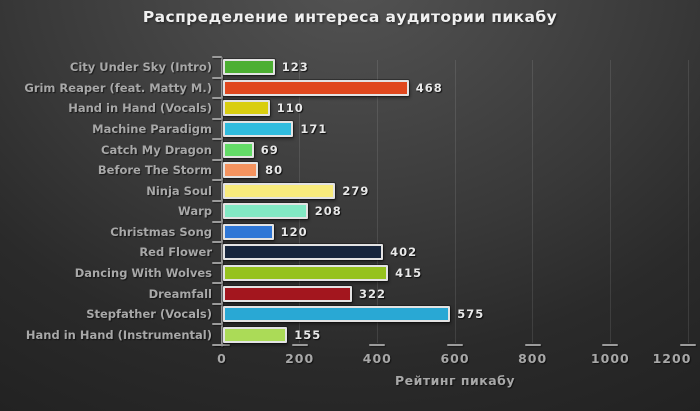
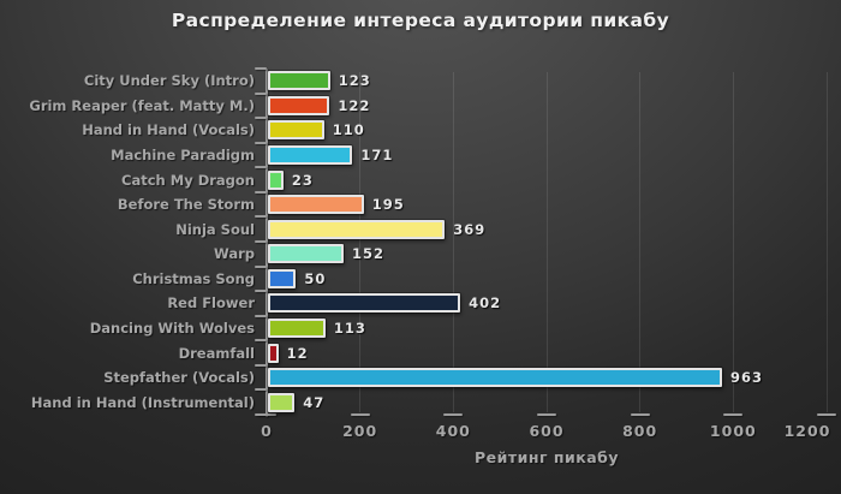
Grim Reaper (feat. Matty M.): 468 -> 122
Catch My Dragon: 69 -> 23
Before The Storm: 80 -> 195
Ninja Soul: 279 -> 369
Warp: 208 -> 152
Christmas Song: 120 -> 50
Dancing With Wolves: 415 -> 113
Dreamfall: 322 -> 12
Stepfather (Vocals): 575 -> 963
Hand in Hand (Instrumental): 155 -> 47
